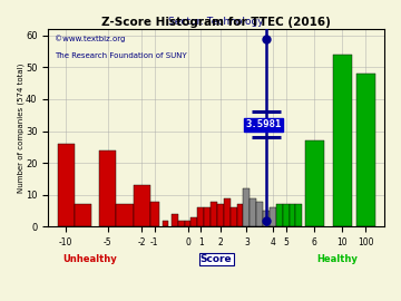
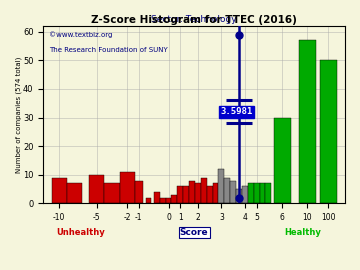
-10: 26 -> 9
-5: 24 -> 10
-2: 13 -> 11
6: 27 -> 30
10: 54 -> 57
100: 48 -> 50
